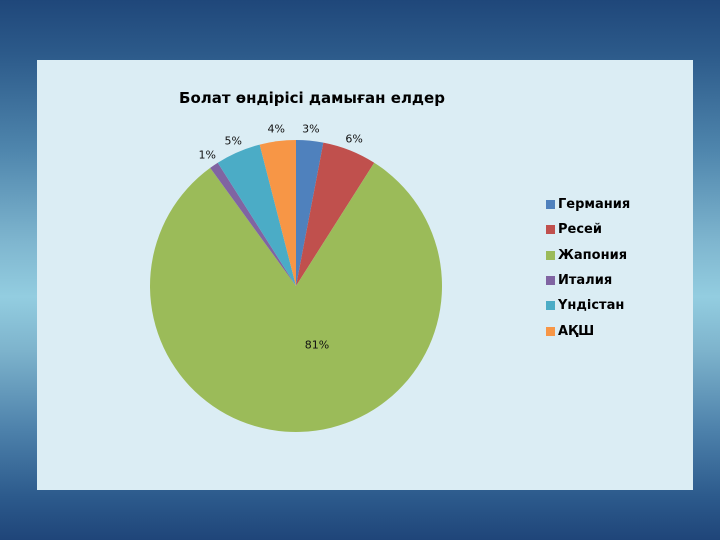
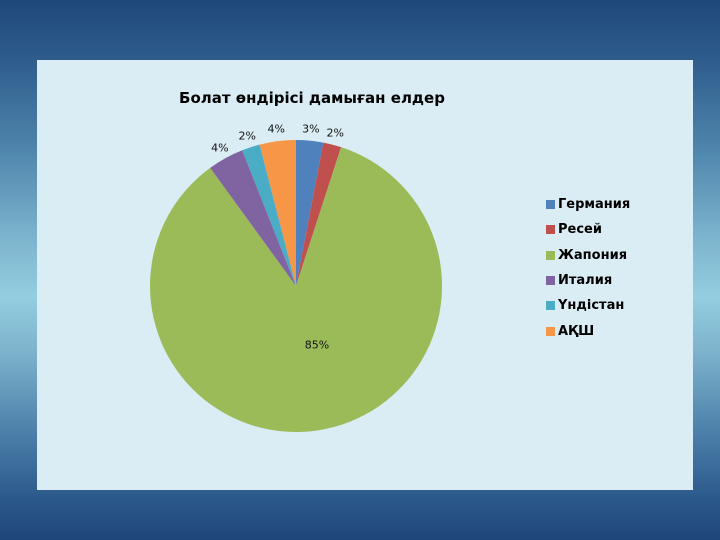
Ресей: 6% -> 2%
Жапония: 81% -> 85%
Италия: 1% -> 4%
Үндістан: 5% -> 2%
